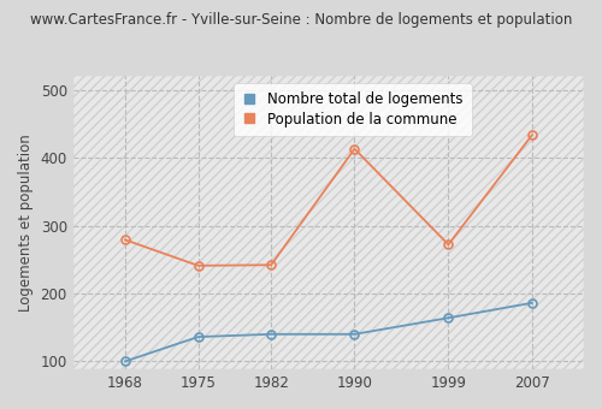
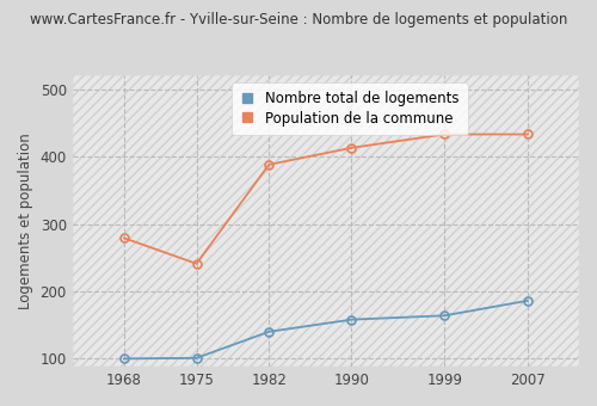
Nombre total de logements/1975: 136 -> 101
Population de la commune/1982: 242 -> 388
Nombre total de logements/1990: 140 -> 158
Population de la commune/1999: 272 -> 433
